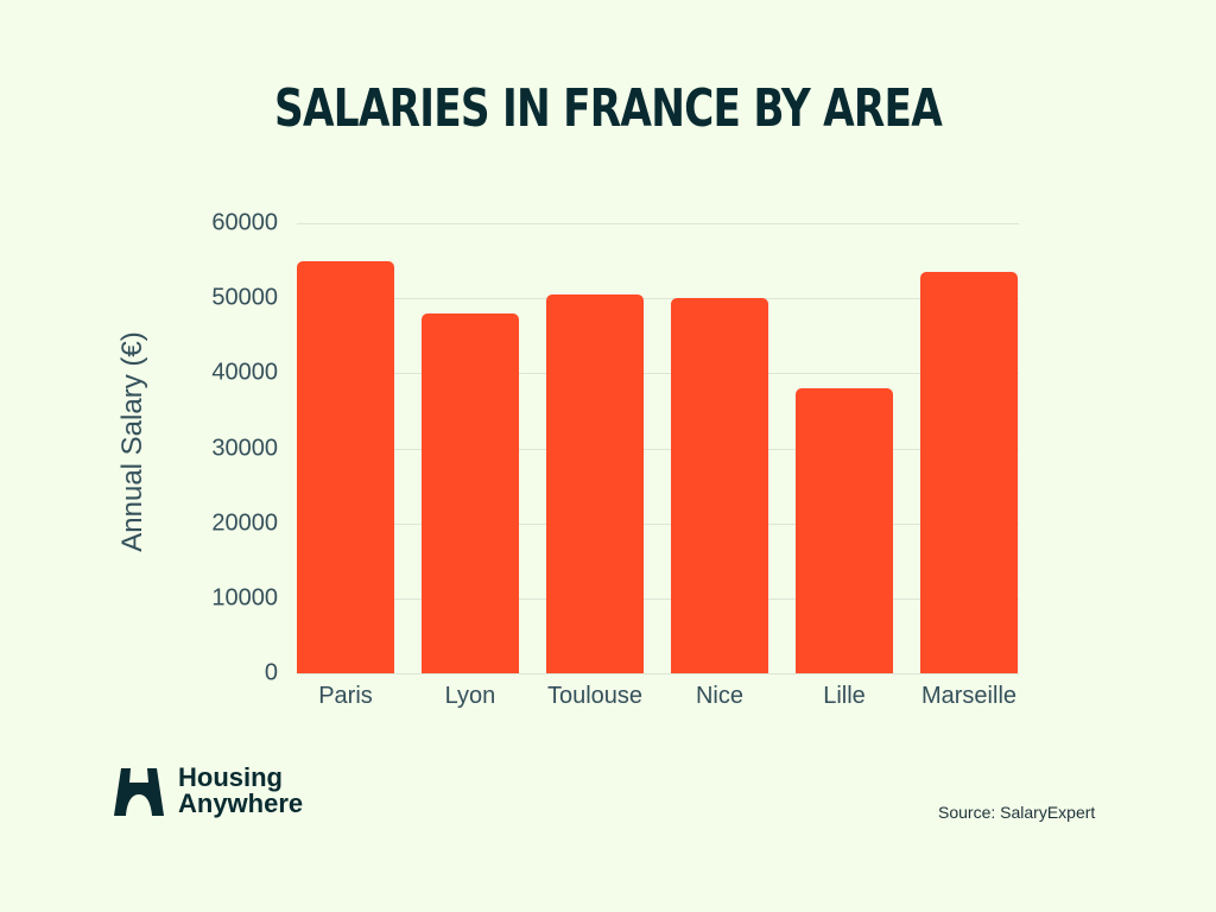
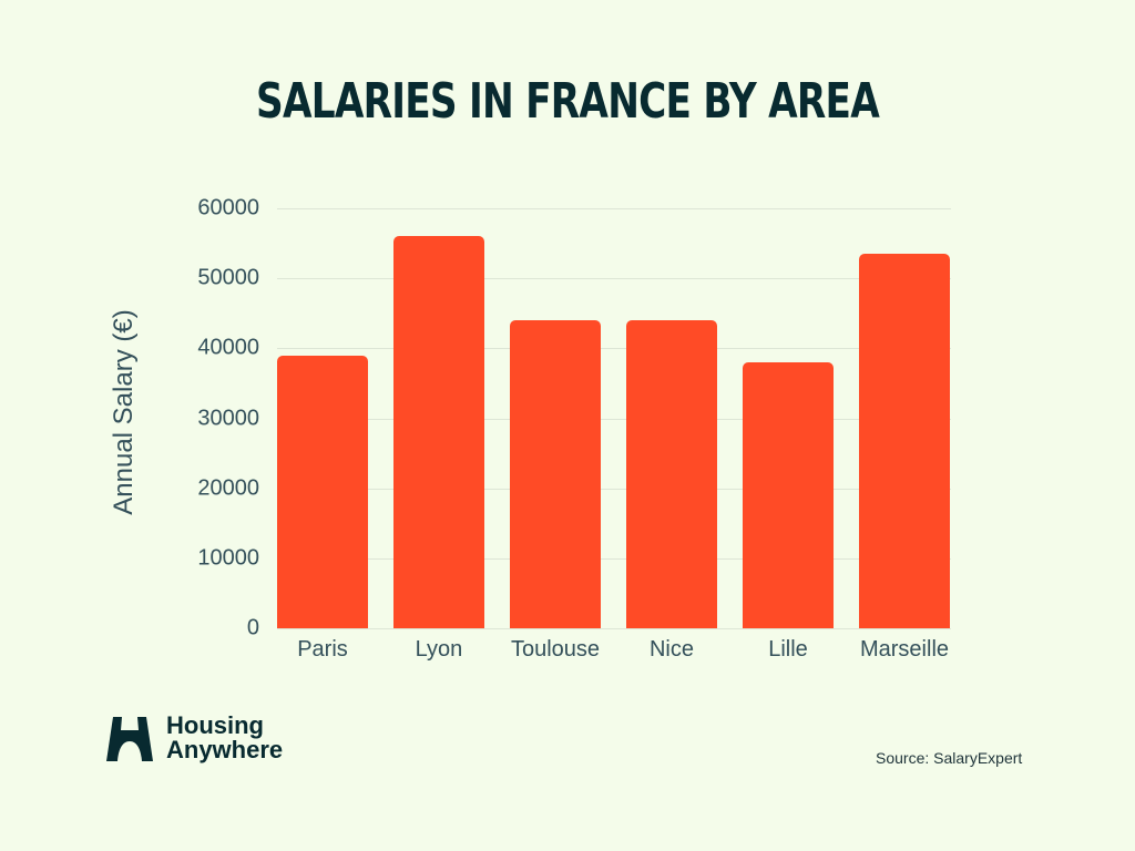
Paris: 55000 -> 39000
Lyon: 48000 -> 56000
Toulouse: 50000 -> 44000
Nice: 50000 -> 44000
